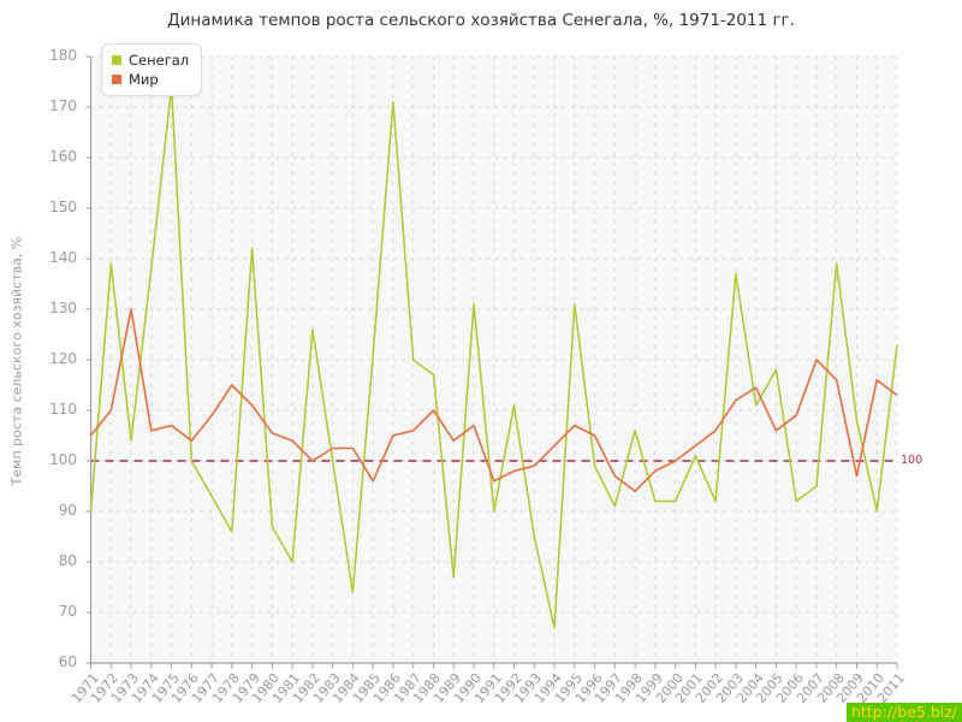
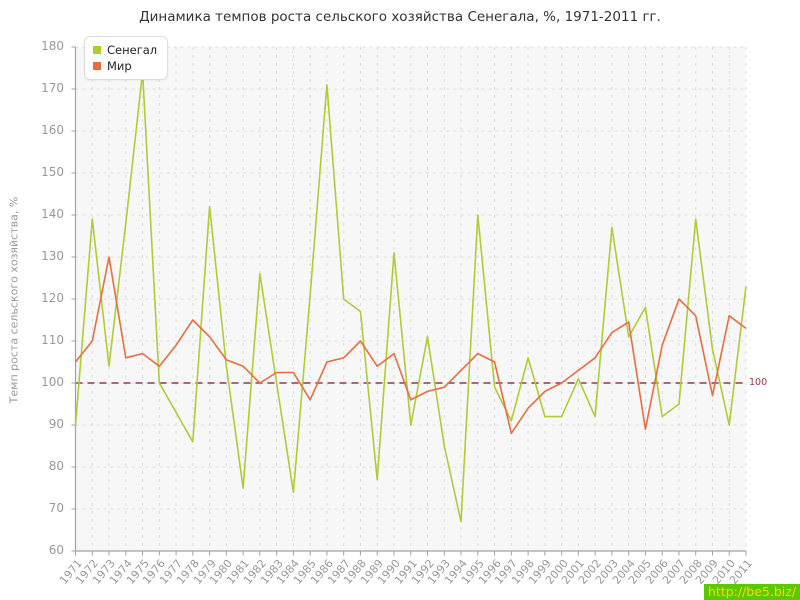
Сенегал/1980: 87 -> 104
Сенегал/1981: 80 -> 75
Сенегал/1995: 131 -> 140
Мир/1997: 97 -> 88
Мир/2005: 106 -> 89
